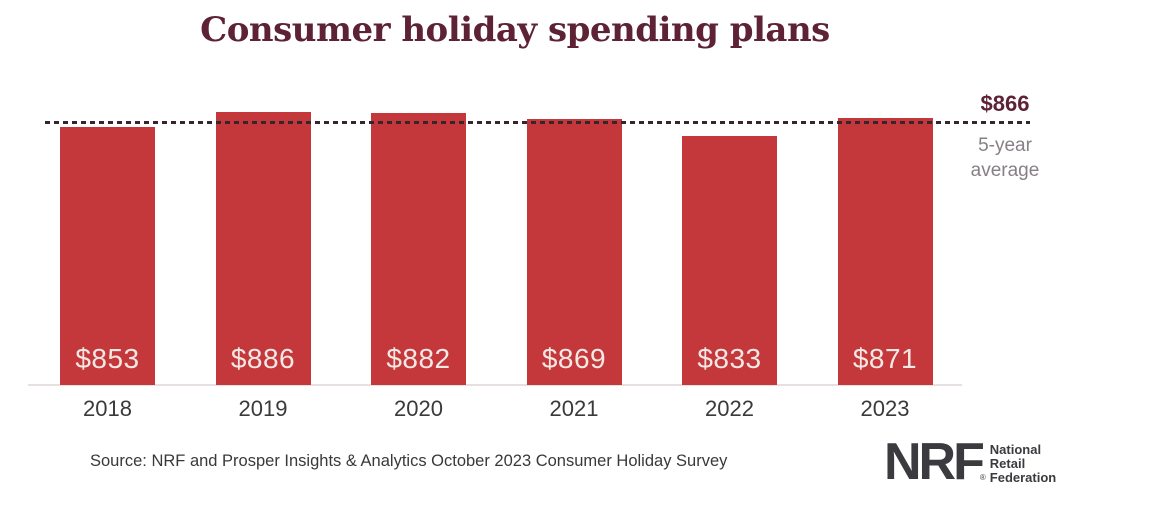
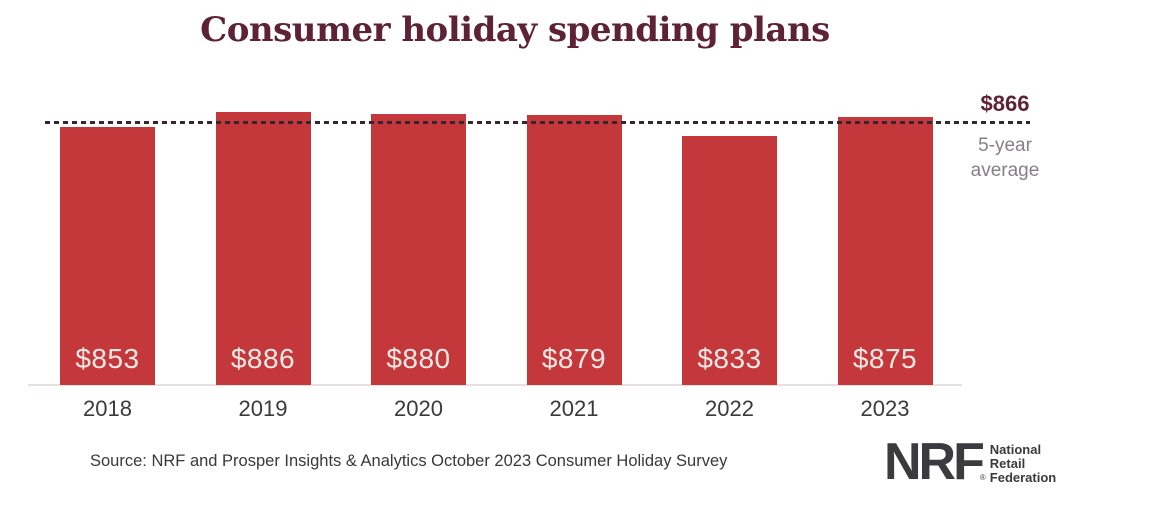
2020: $882 -> $880
2021: $869 -> $879
2023: $871 -> $875
